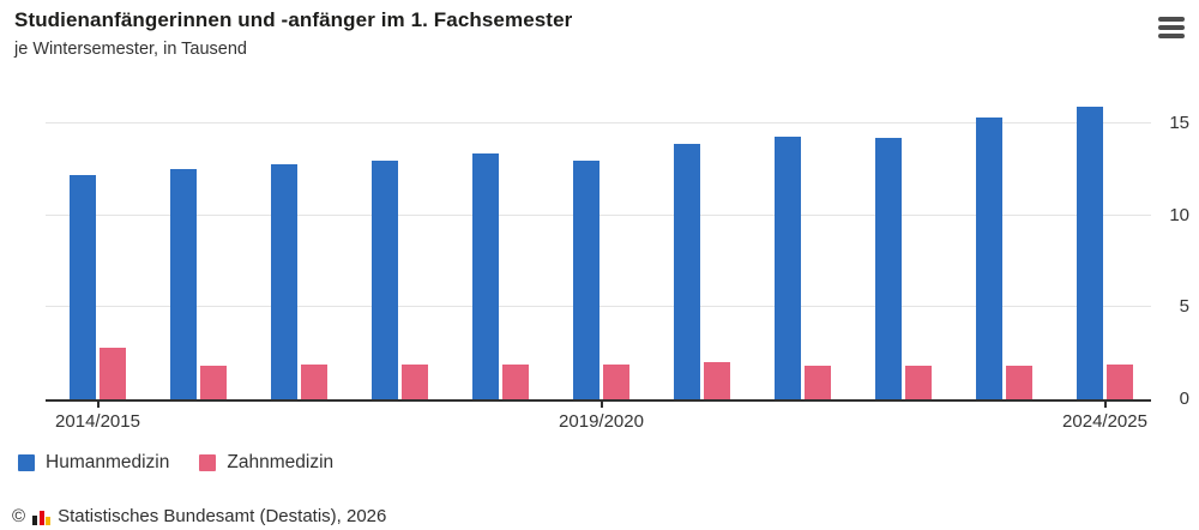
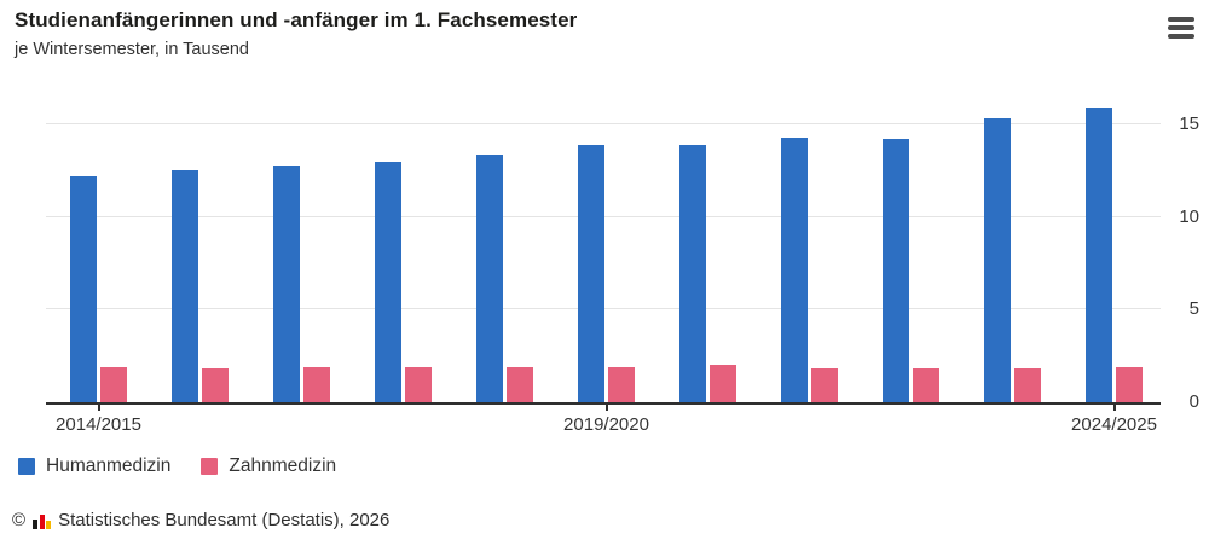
Zahnmedizin/2014/2015: 2.8 -> 1.9
Humanmedizin/2019/2020: 13.0 -> 13.9
